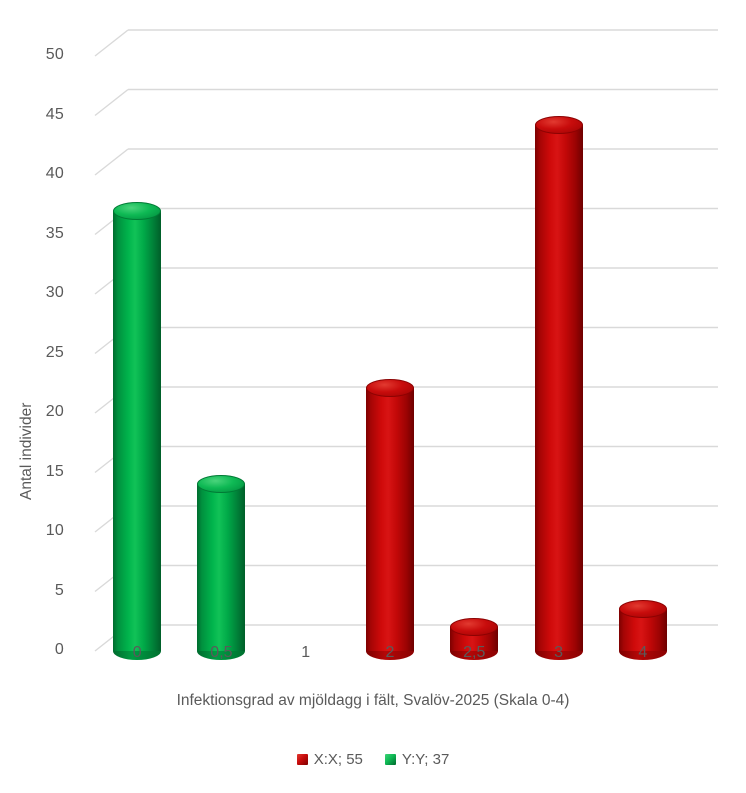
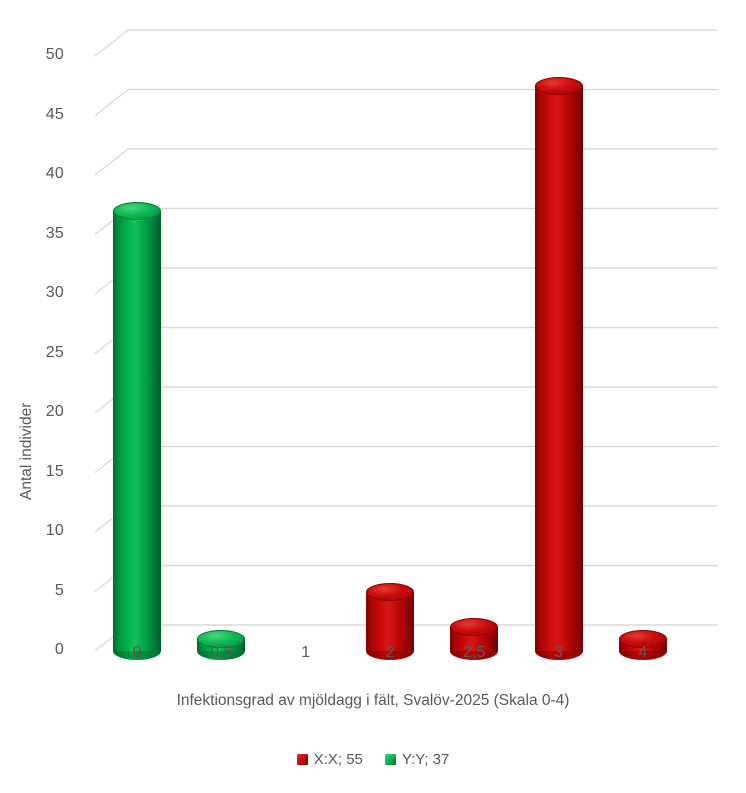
Y:Y; 37/0,5: 14 -> 1
X:X; 55/2: 22.1 -> 5.0
X:X; 55/3: 44.2 -> 47.5
X:X; 55/4: 3.5 -> 1.0
